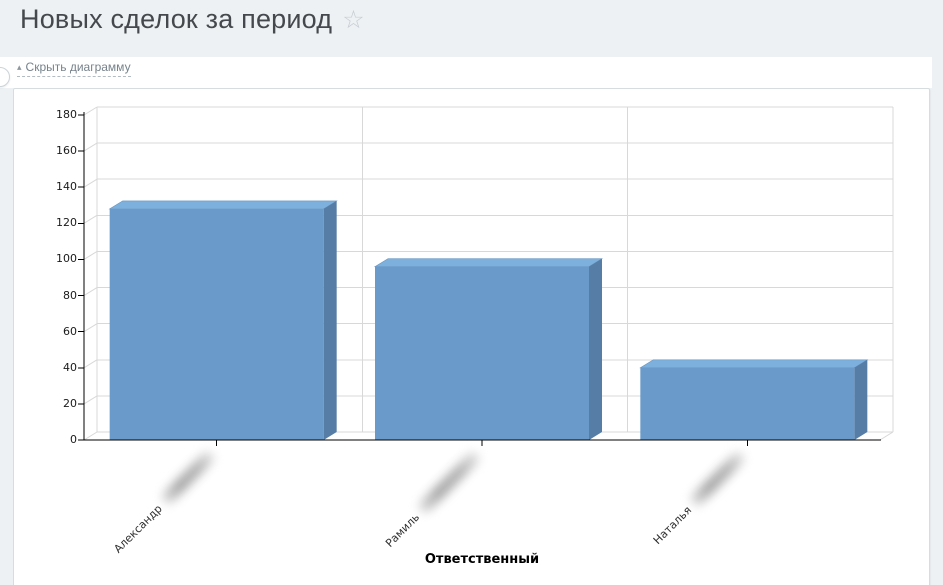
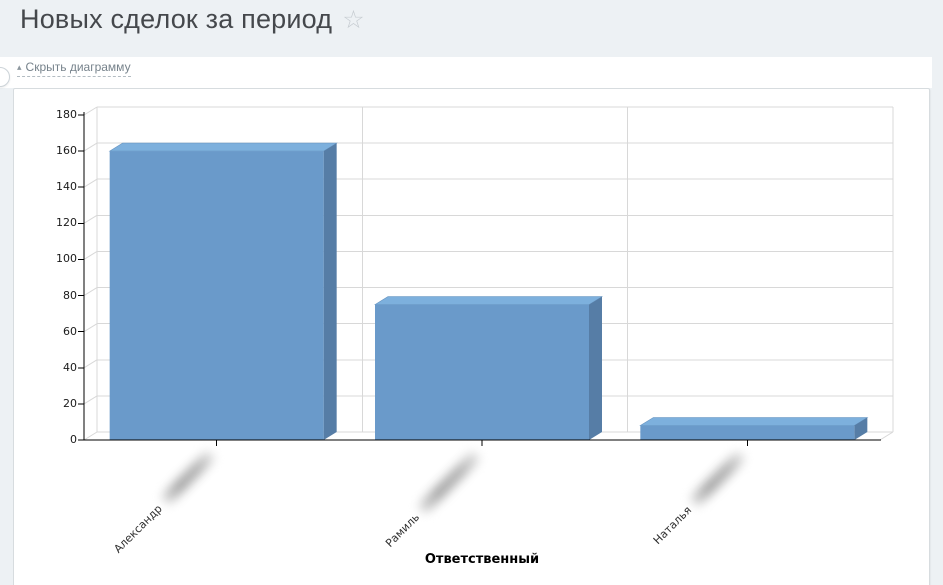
Александр: 128 -> 160
Рамиль: 96 -> 75
Наталья: 40 -> 8
